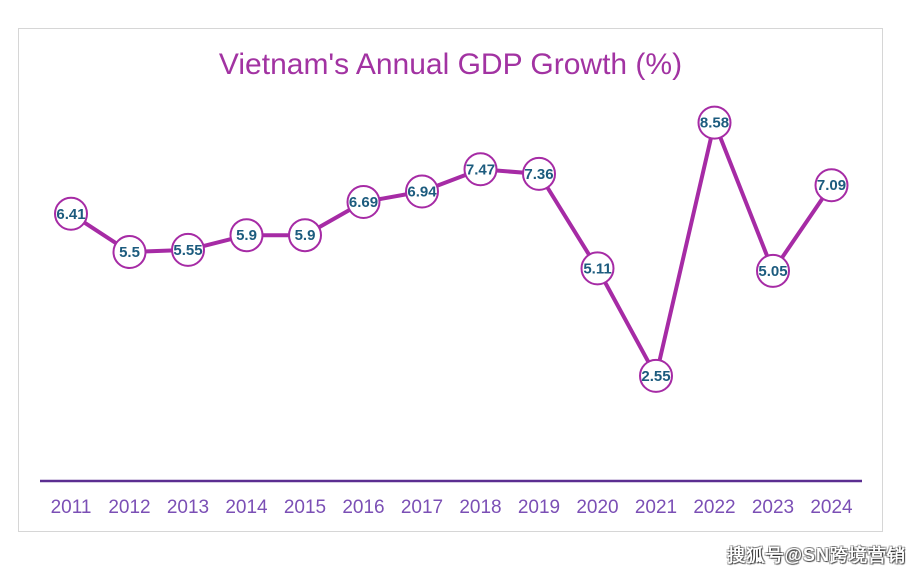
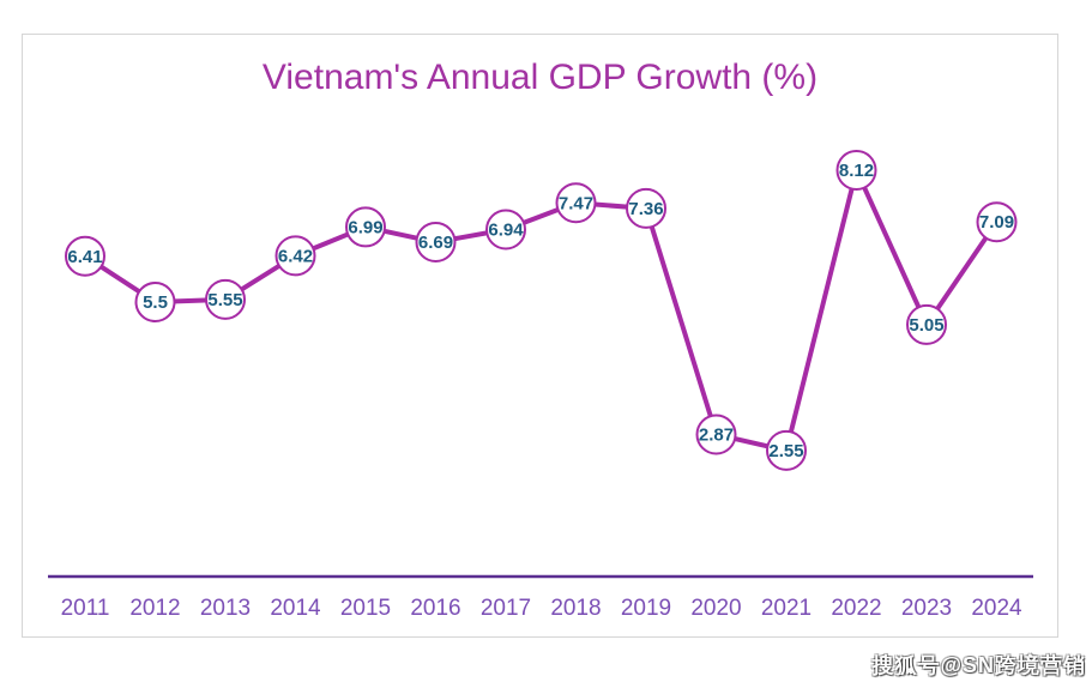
2014: 5.9 -> 6.42
2015: 5.9 -> 6.99
2020: 5.11 -> 2.87
2022: 8.58 -> 8.12
